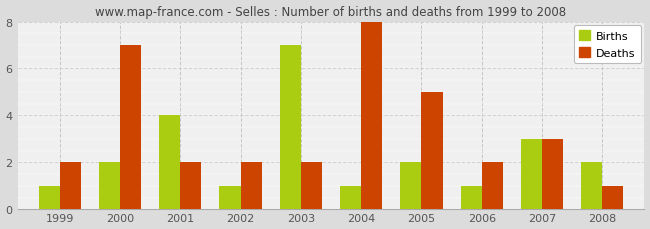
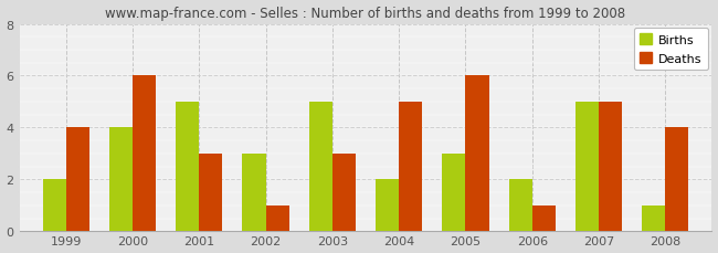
Births/1999: 1 -> 2
Deaths/1999: 2 -> 4
Births/2000: 2 -> 4
Deaths/2000: 7 -> 6
Births/2001: 4 -> 5
Deaths/2001: 2 -> 3
Births/2002: 1 -> 3
Deaths/2002: 2 -> 1
Births/2003: 7 -> 5
Deaths/2003: 2 -> 3
Births/2004: 1 -> 2
Deaths/2004: 8 -> 5
Births/2005: 2 -> 3
Deaths/2005: 5 -> 6
Births/2006: 1 -> 2
Deaths/2006: 2 -> 1
Births/2007: 3 -> 5
Deaths/2007: 3 -> 5
Births/2008: 2 -> 1
Deaths/2008: 1 -> 4
